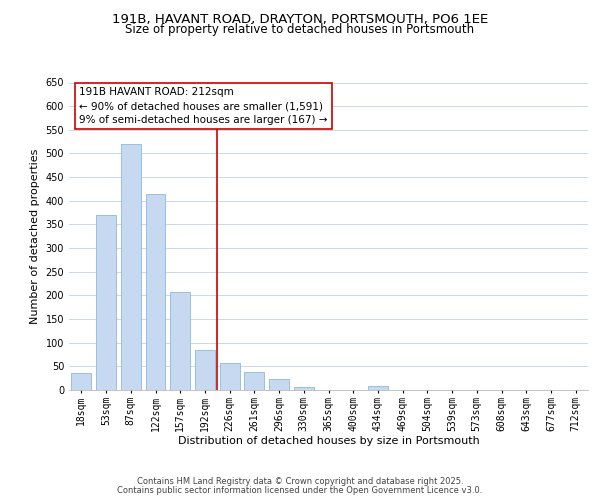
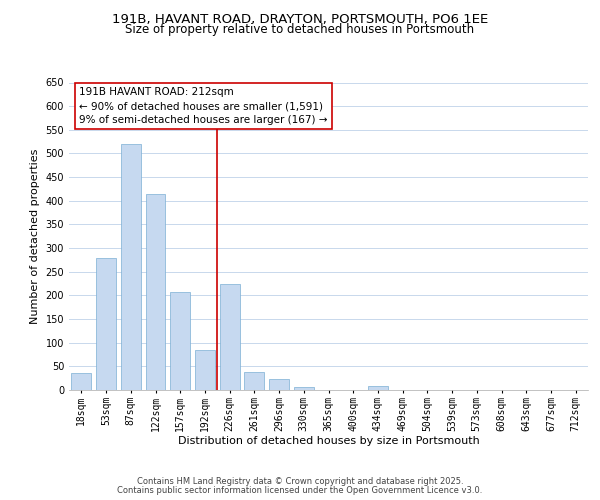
53sqm: 370 -> 280
226sqm: 57 -> 225
